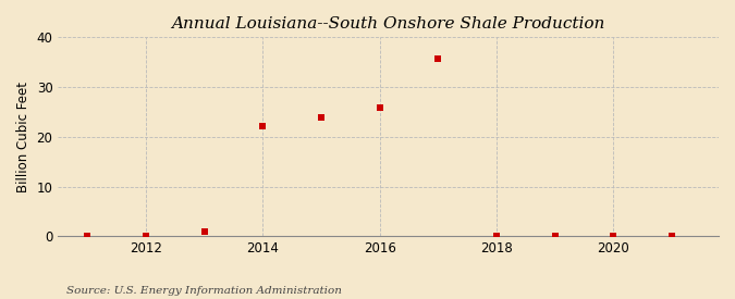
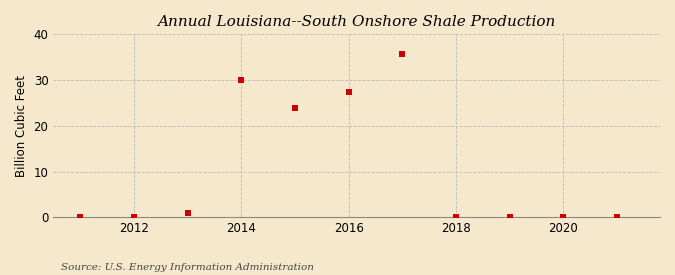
2014: 22.2 -> 30.0
2016: 25.8 -> 27.5
